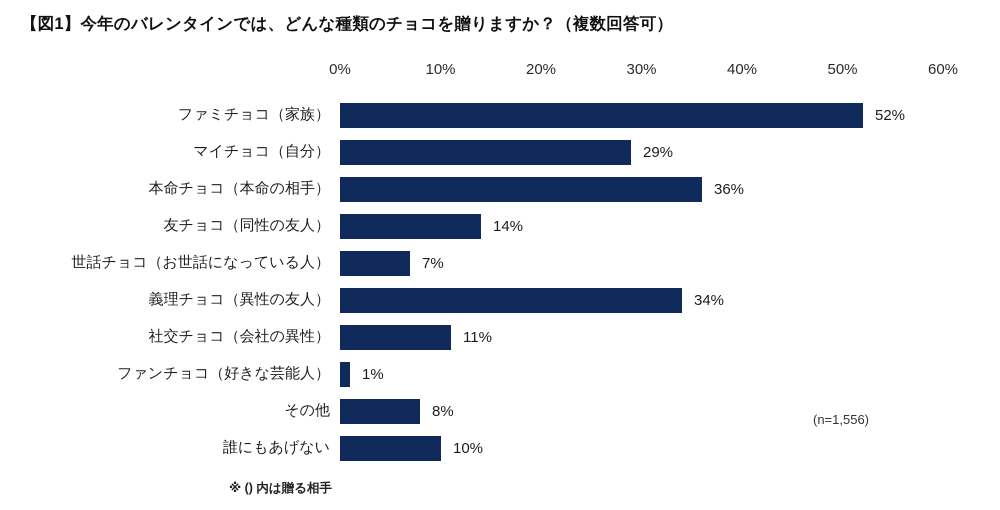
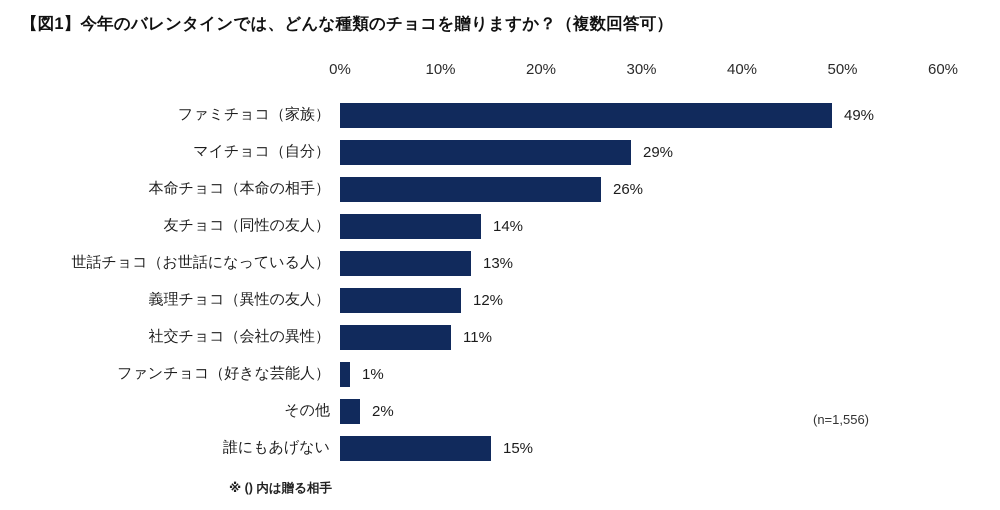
ファミチョコ（家族）: 52% -> 49%
本命チョコ（本命の相手）: 36% -> 26%
世話チョコ（お世話になっている人）: 7% -> 13%
義理チョコ（異性の友人）: 34% -> 12%
その他: 8% -> 2%
誰にもあげない: 10% -> 15%
